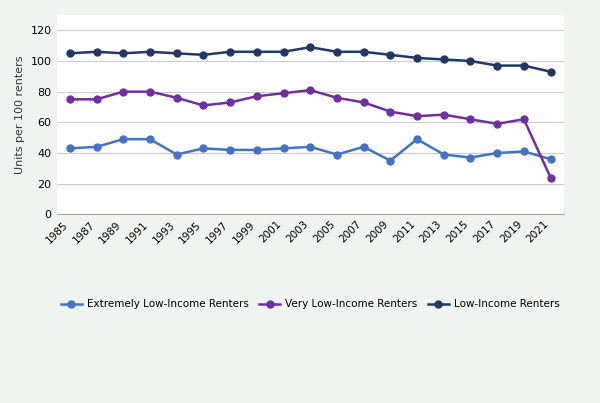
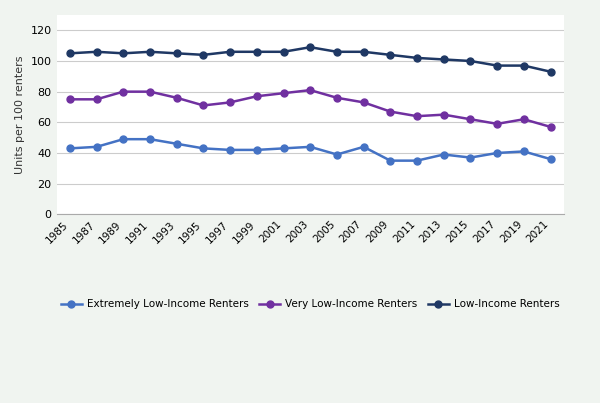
Extremely Low-Income Renters/1993: 39 -> 46
Extremely Low-Income Renters/2011: 49 -> 35
Very Low-Income Renters/2021: 24 -> 57
